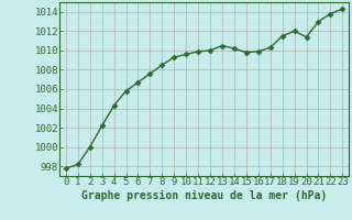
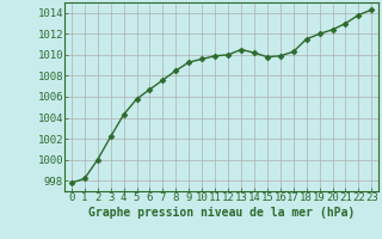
20: 1011.4 -> 1012.4
